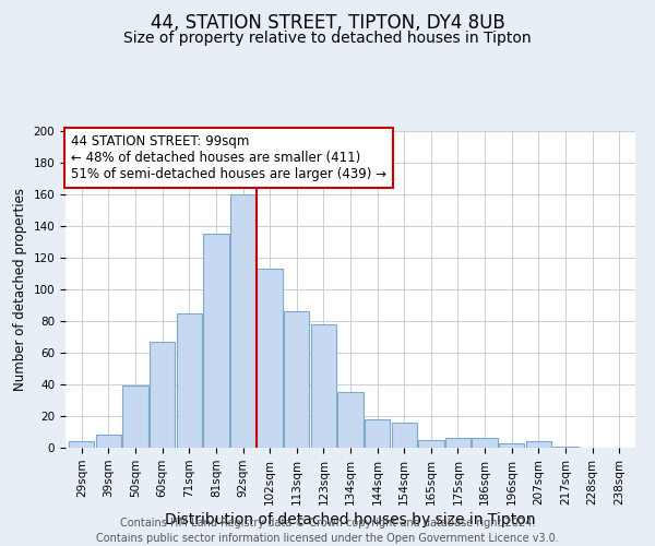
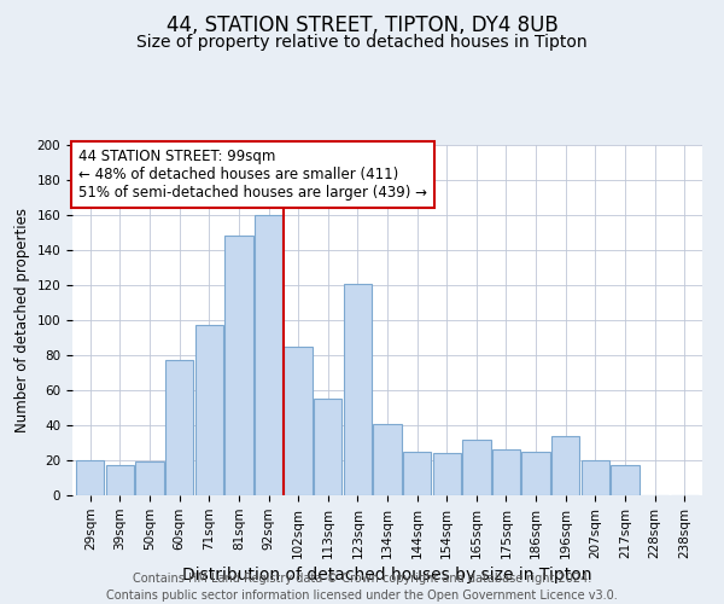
29sqm: 4 -> 20
39sqm: 8 -> 17
50sqm: 39 -> 19
60sqm: 67 -> 77
71sqm: 85 -> 97
81sqm: 135 -> 148
102sqm: 113 -> 85
113sqm: 86 -> 55
123sqm: 78 -> 121
134sqm: 35 -> 41
144sqm: 18 -> 25
154sqm: 16 -> 24
165sqm: 5 -> 32
175sqm: 6 -> 26
186sqm: 6 -> 25
196sqm: 3 -> 34
207sqm: 4 -> 20
217sqm: 1 -> 17
